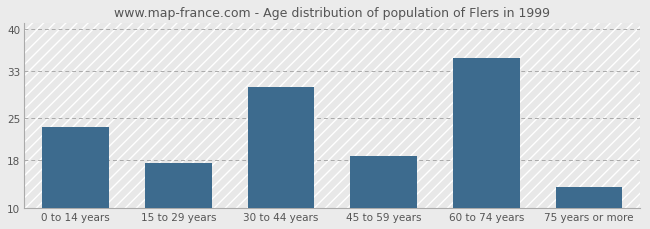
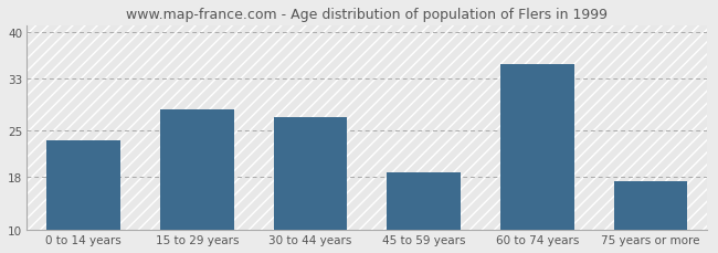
15 to 29 years: 17.5 -> 28.2
30 to 44 years: 30.2 -> 27.0
75 years or more: 13.5 -> 17.4
